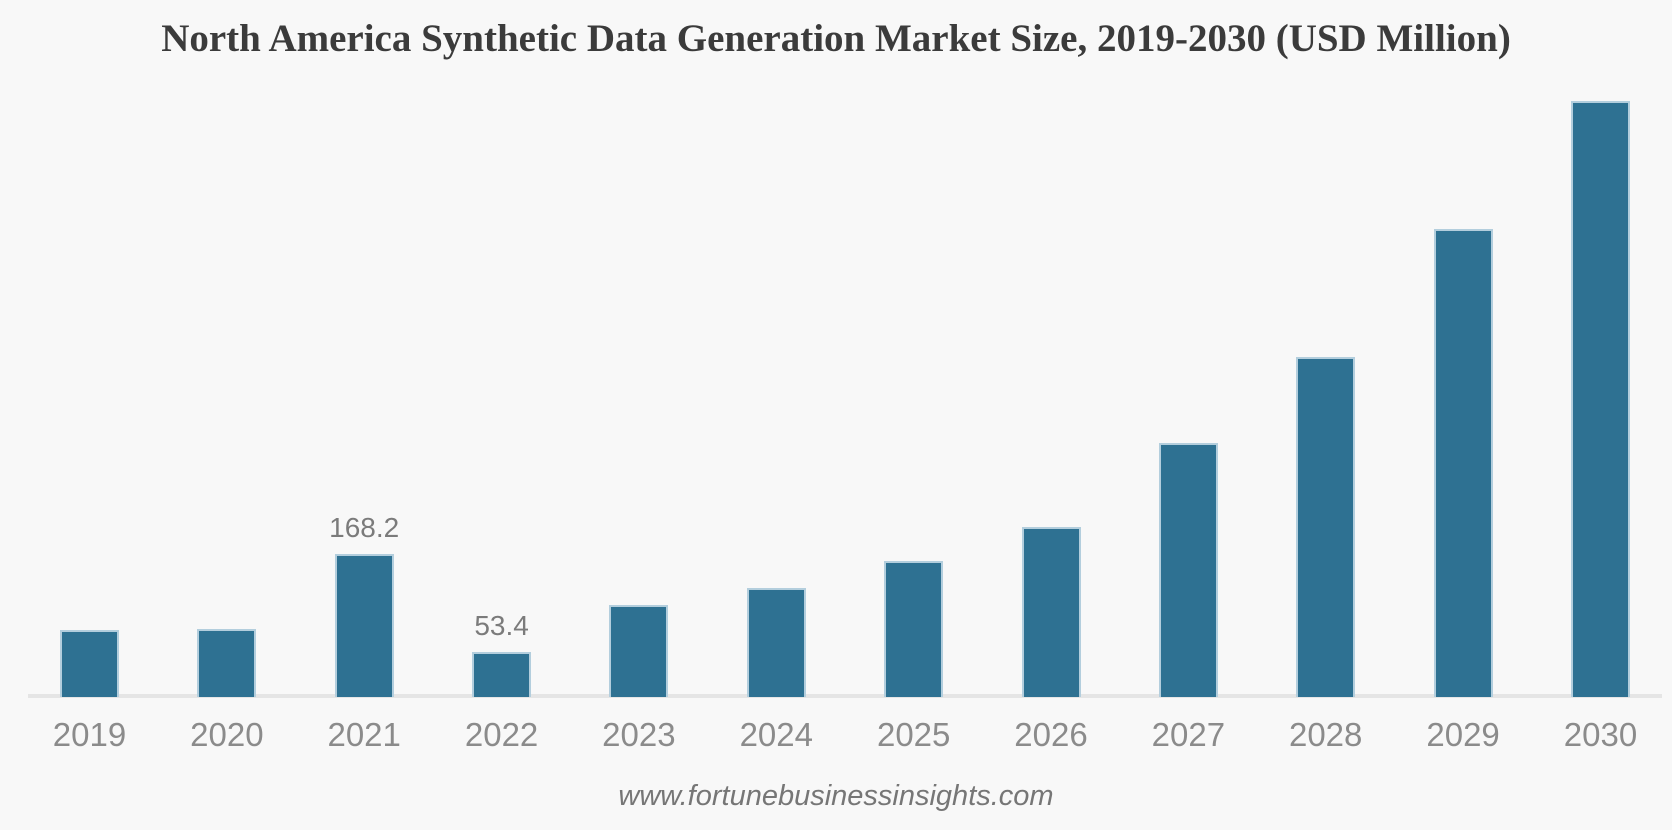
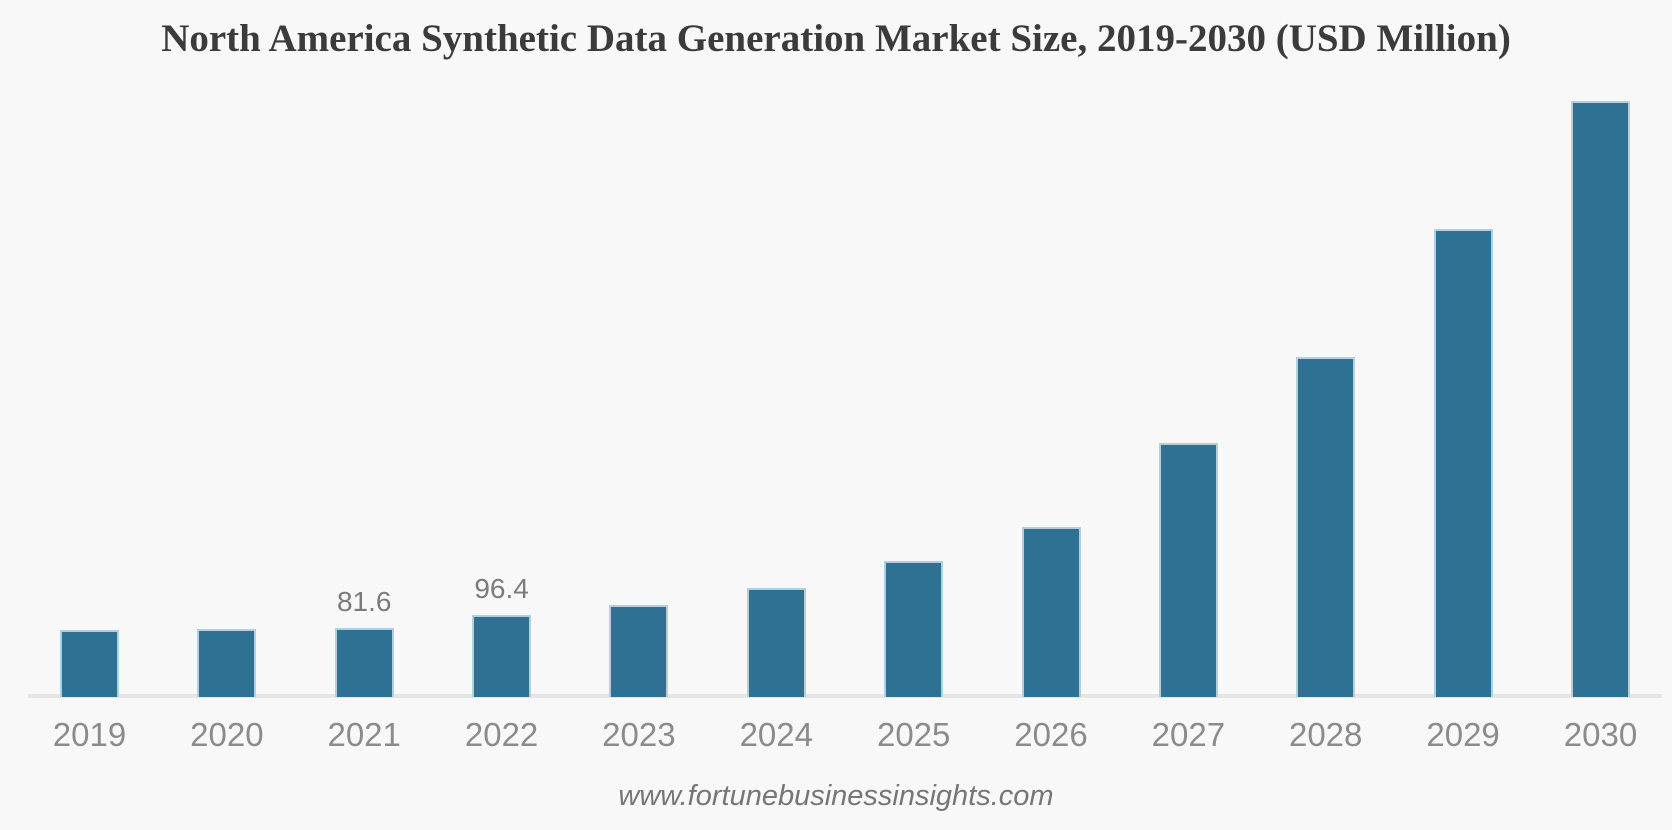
2021: 168.2 -> 81.6
2022: 53.4 -> 96.4
